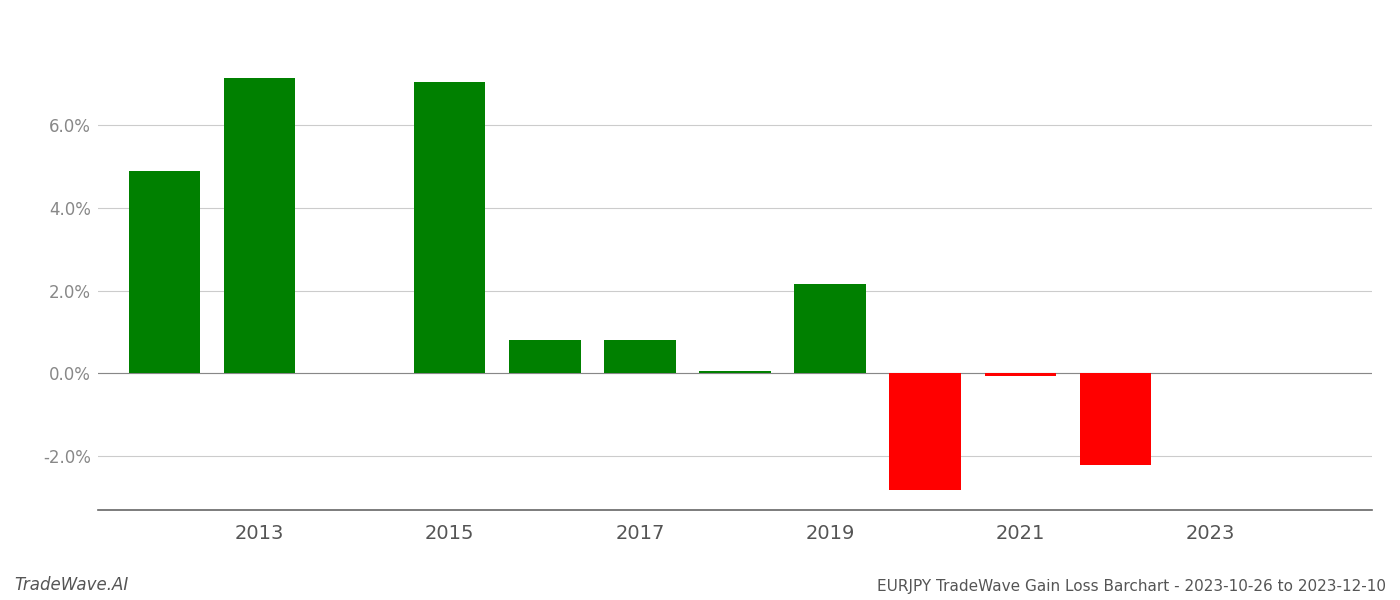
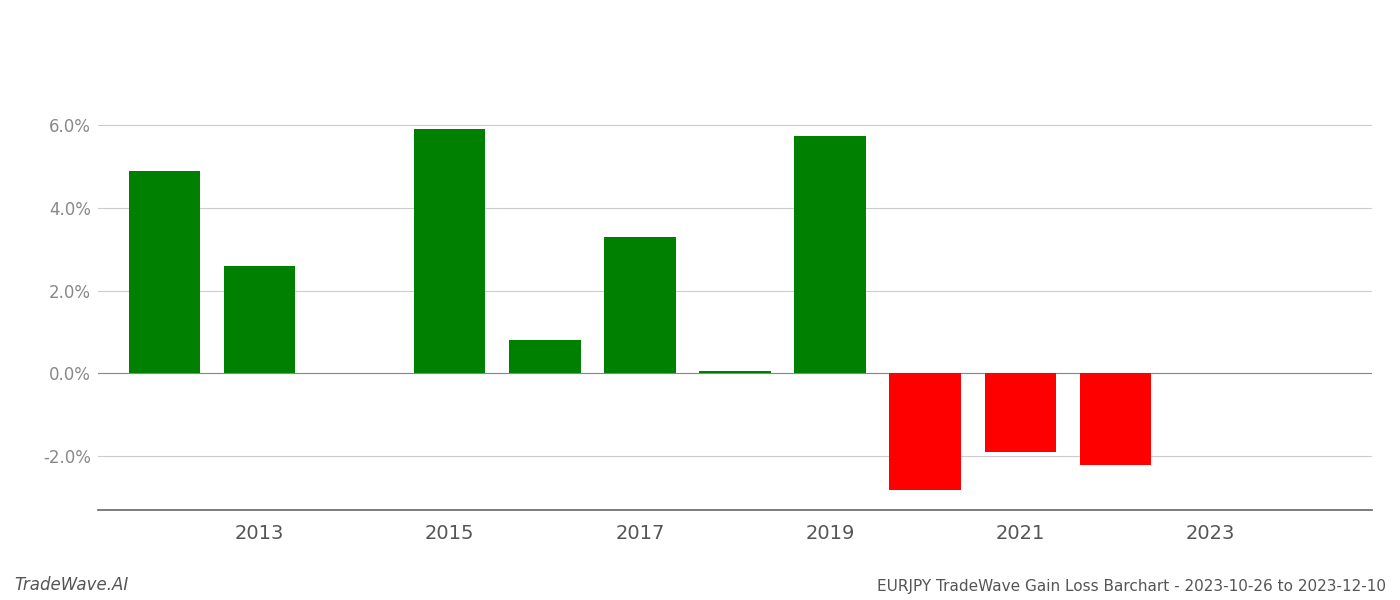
2013: 7.15% -> 2.60%
2015: 7.05% -> 5.90%
2017: 0.82% -> 3.30%
2019: 2.15% -> 5.75%
2021: -0.05% -> -1.90%
